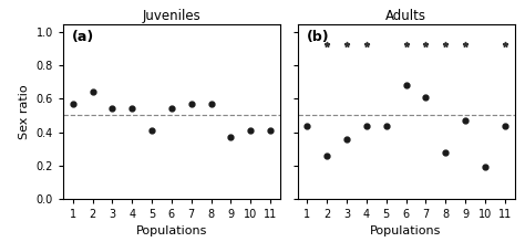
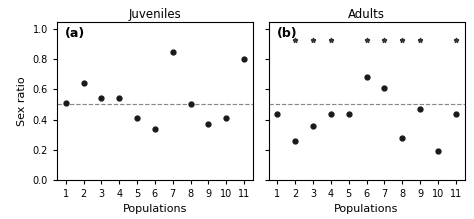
Juveniles/1: 0.57 -> 0.51
Juveniles/6: 0.54 -> 0.34
Juveniles/7: 0.57 -> 0.85
Juveniles/8: 0.57 -> 0.50
Juveniles/11: 0.41 -> 0.80
